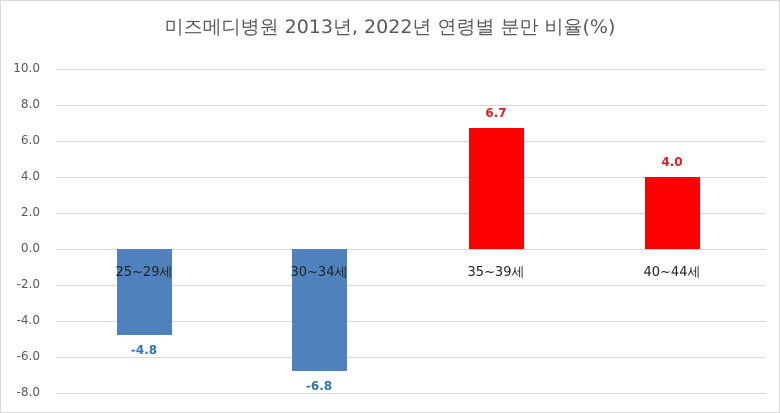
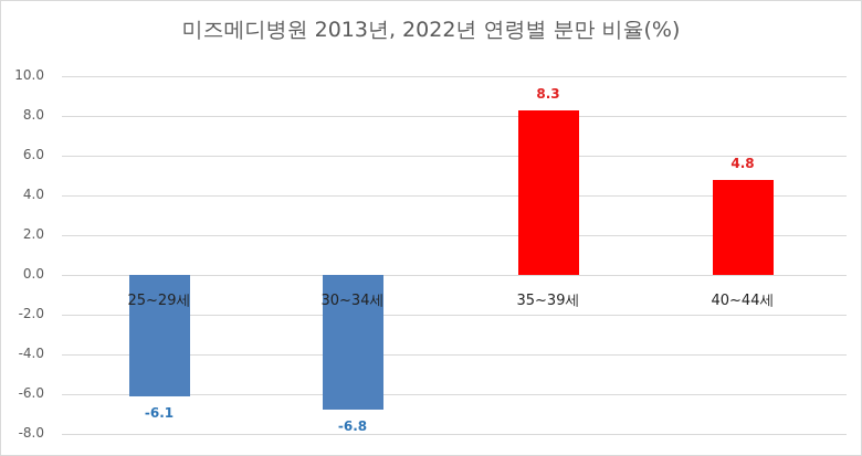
25~29세: -4.8 -> -6.1
35~39세: 6.7 -> 8.3
40~44세: 4.0 -> 4.8
